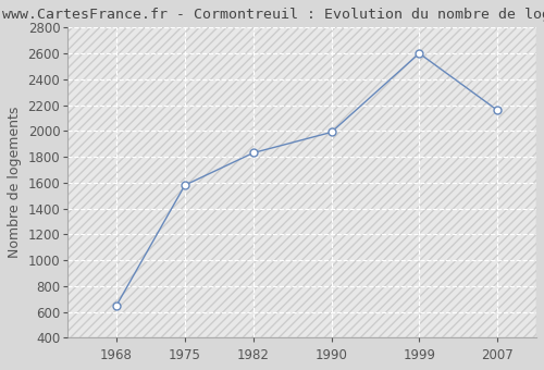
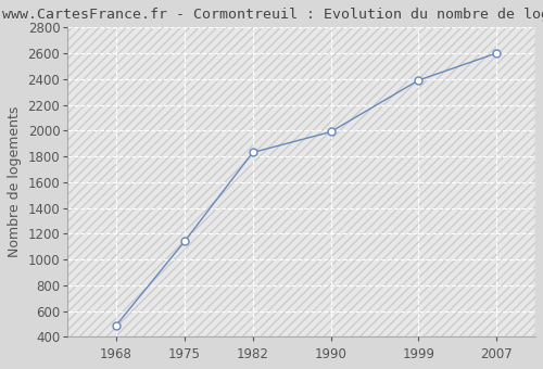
1968: 650 -> 490
1975: 1580 -> 1140
1999: 2600 -> 2390
2007: 2160 -> 2600
